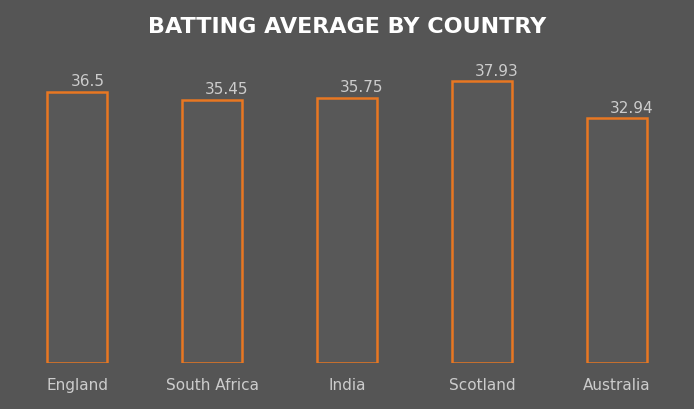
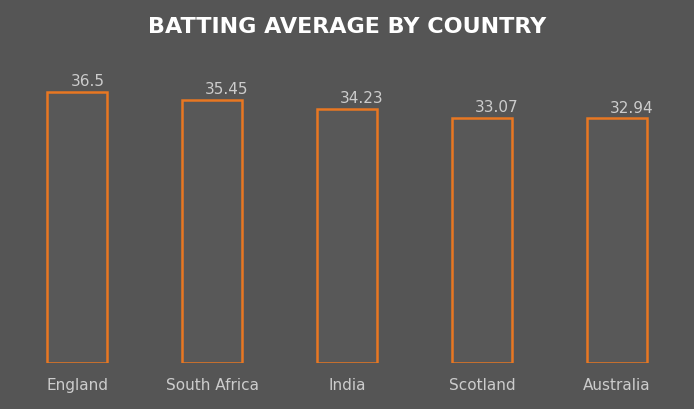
India: 35.75 -> 34.23
Scotland: 37.93 -> 33.07
